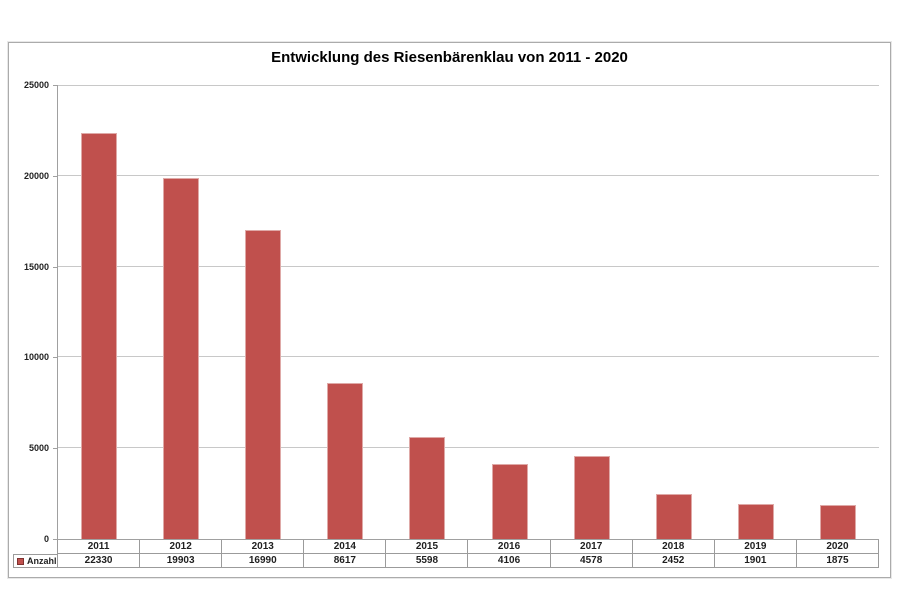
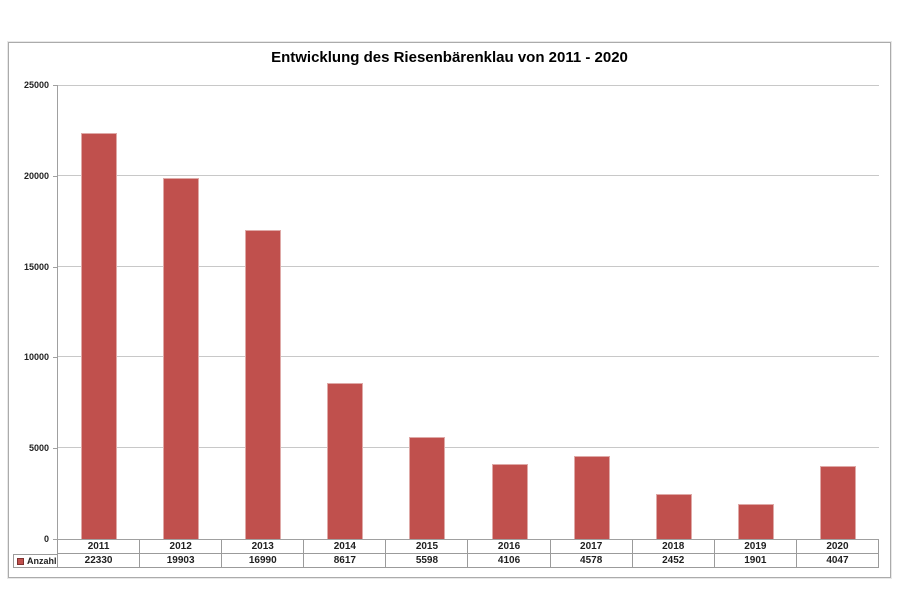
2020: 1875 -> 4047
